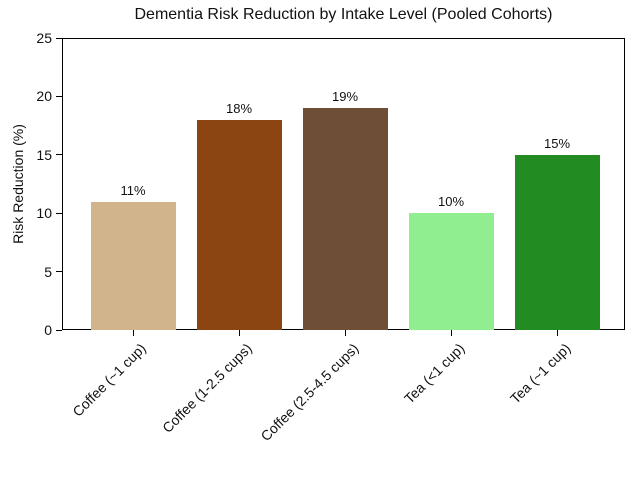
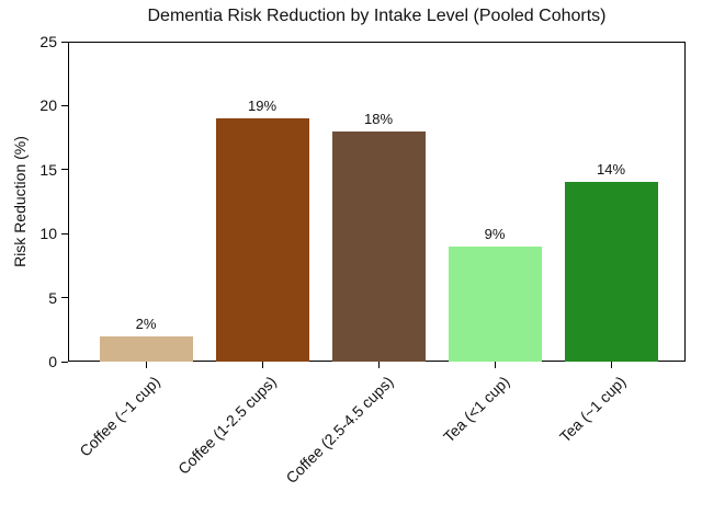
Coffee (~1 cup): 11% -> 2%
Coffee (1-2.5 cups): 18% -> 19%
Coffee (2.5-4.5 cups): 19% -> 18%
Tea (<1 cup): 10% -> 9%
Tea (~1 cup): 15% -> 14%
